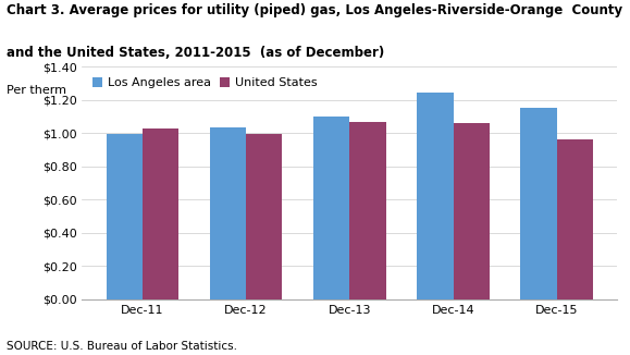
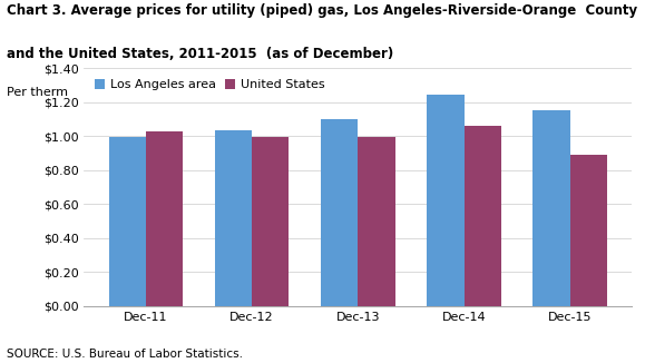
United States/Dec-13: $1.07 -> $0.99
United States/Dec-15: $0.96 -> $0.89
